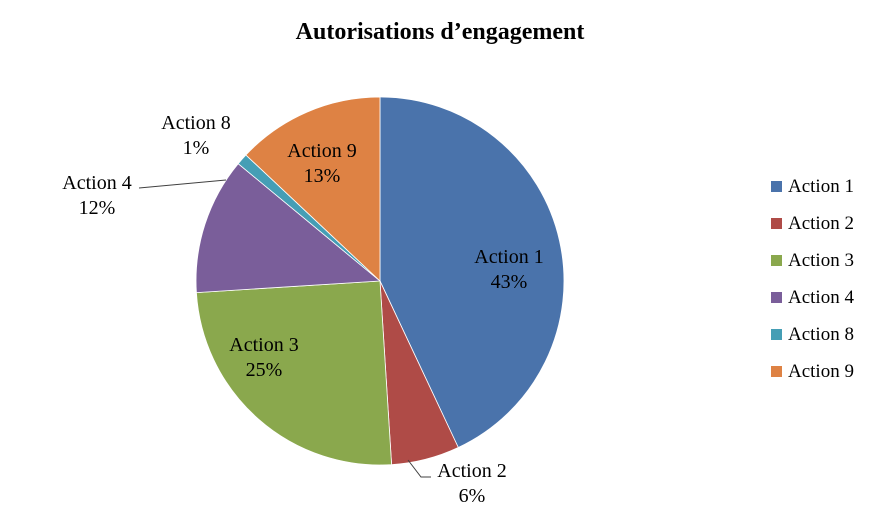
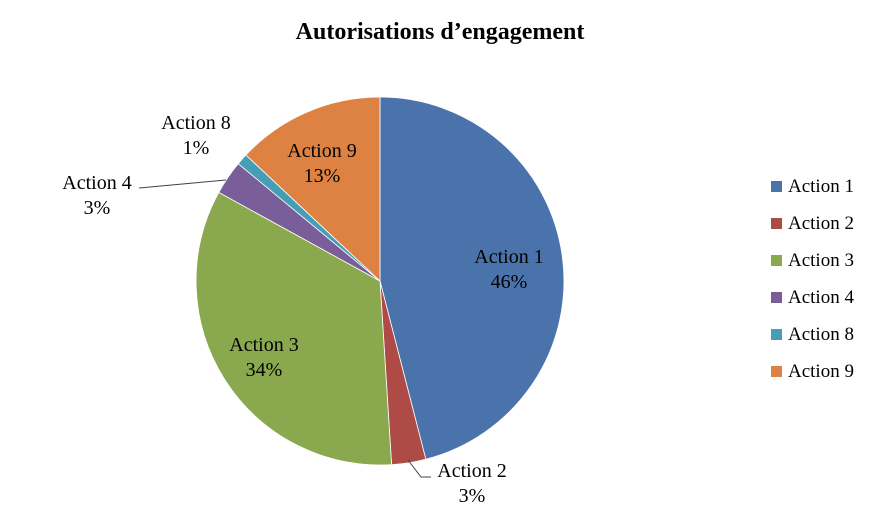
Action 1: 43% -> 46%
Action 2: 6% -> 3%
Action 3: 25% -> 34%
Action 4: 12% -> 3%
